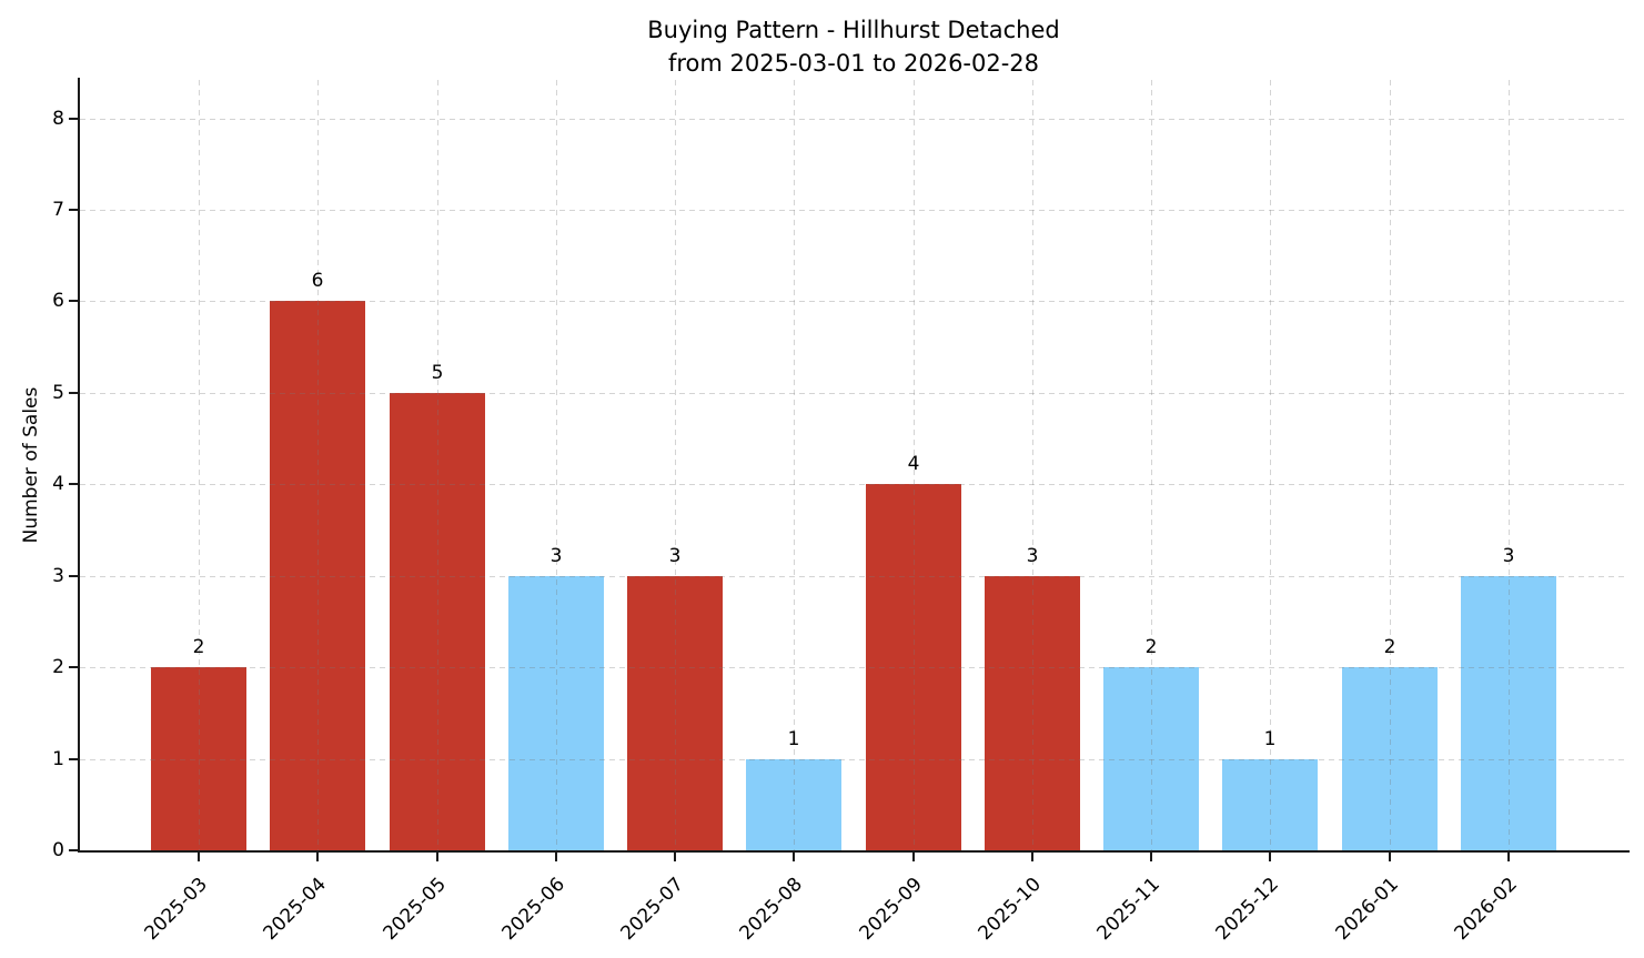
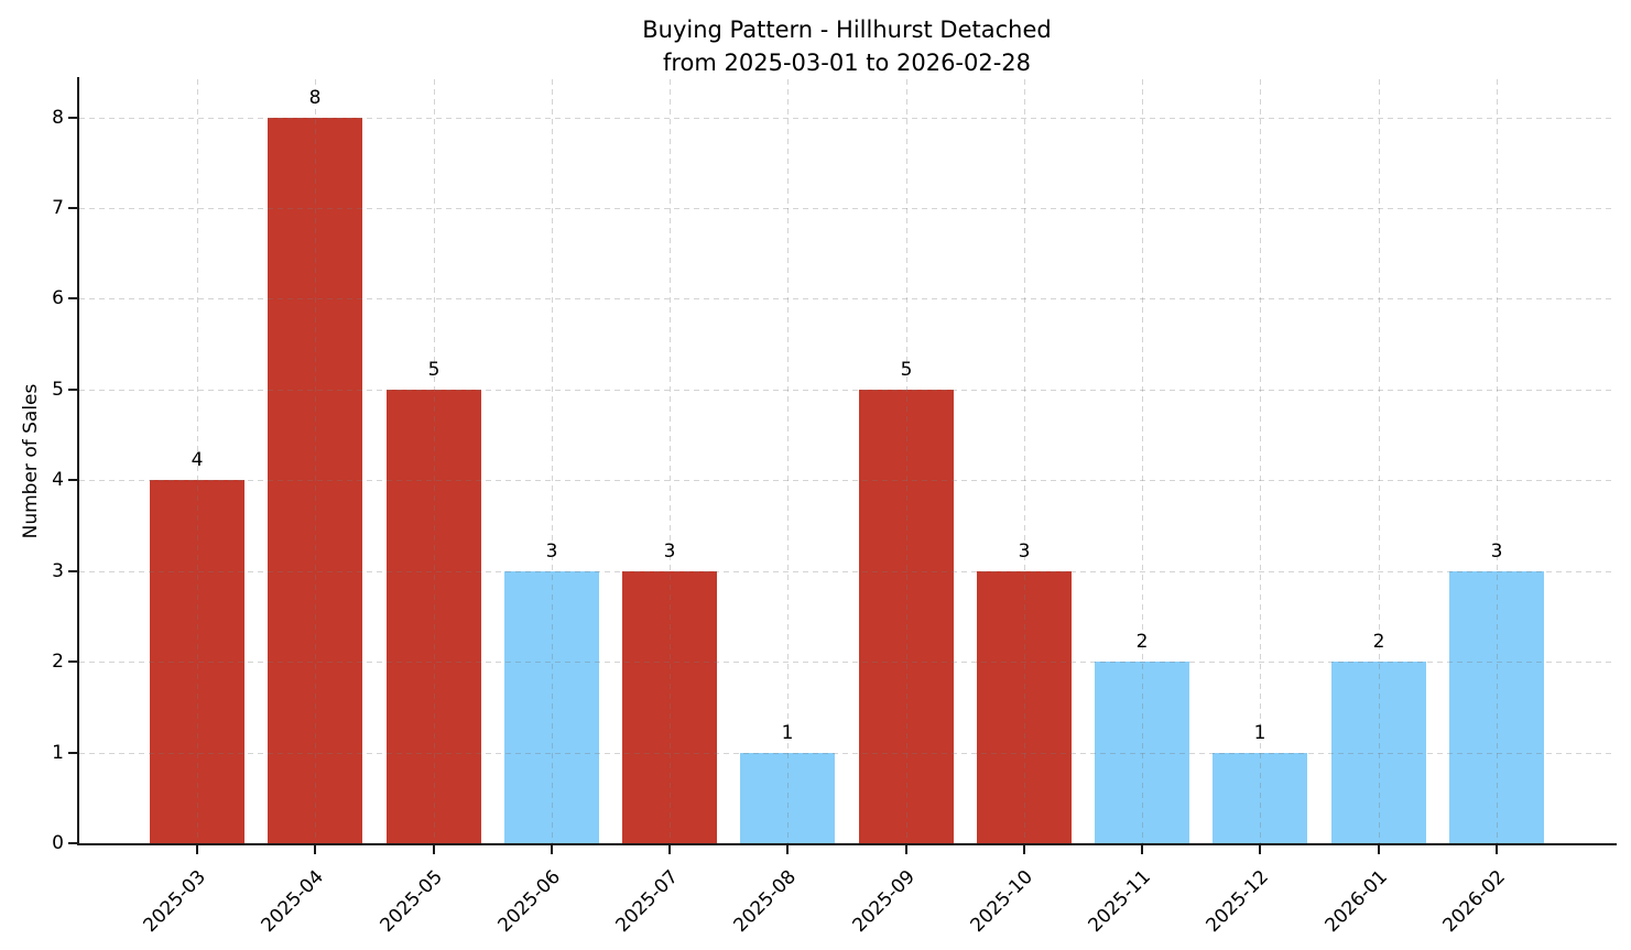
2025-03: 2 -> 4
2025-04: 6 -> 8
2025-09: 4 -> 5
